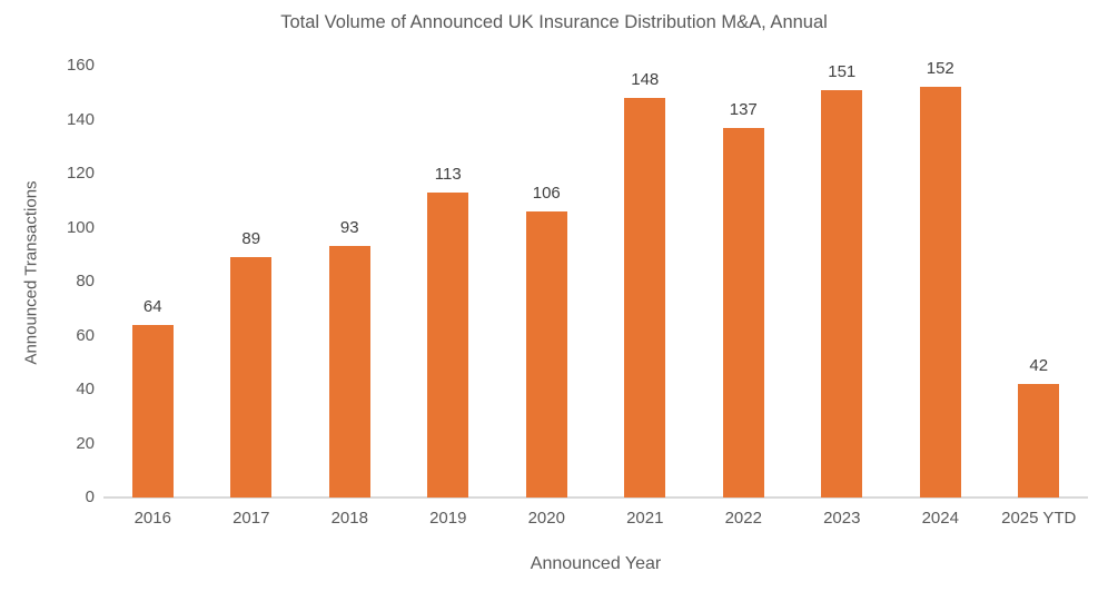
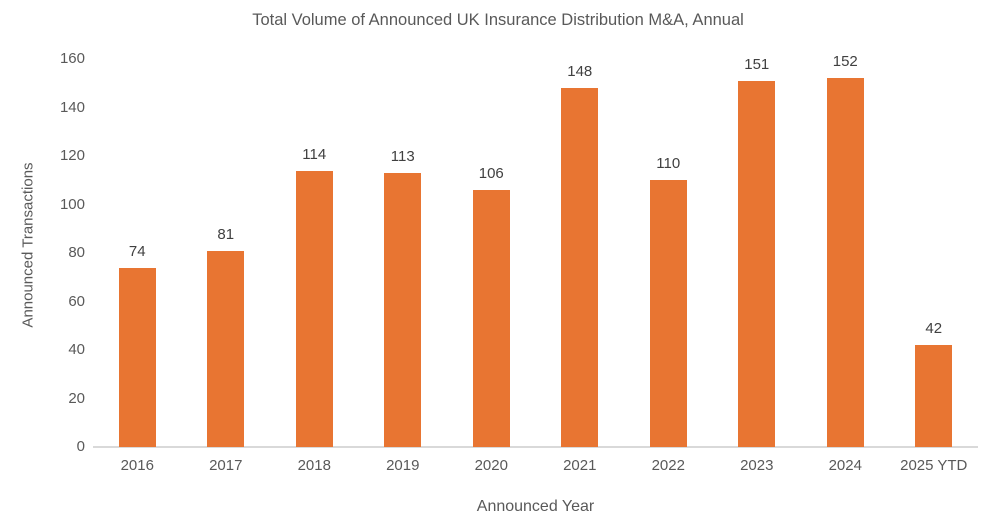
2016: 64 -> 74
2017: 89 -> 81
2018: 93 -> 114
2022: 137 -> 110
